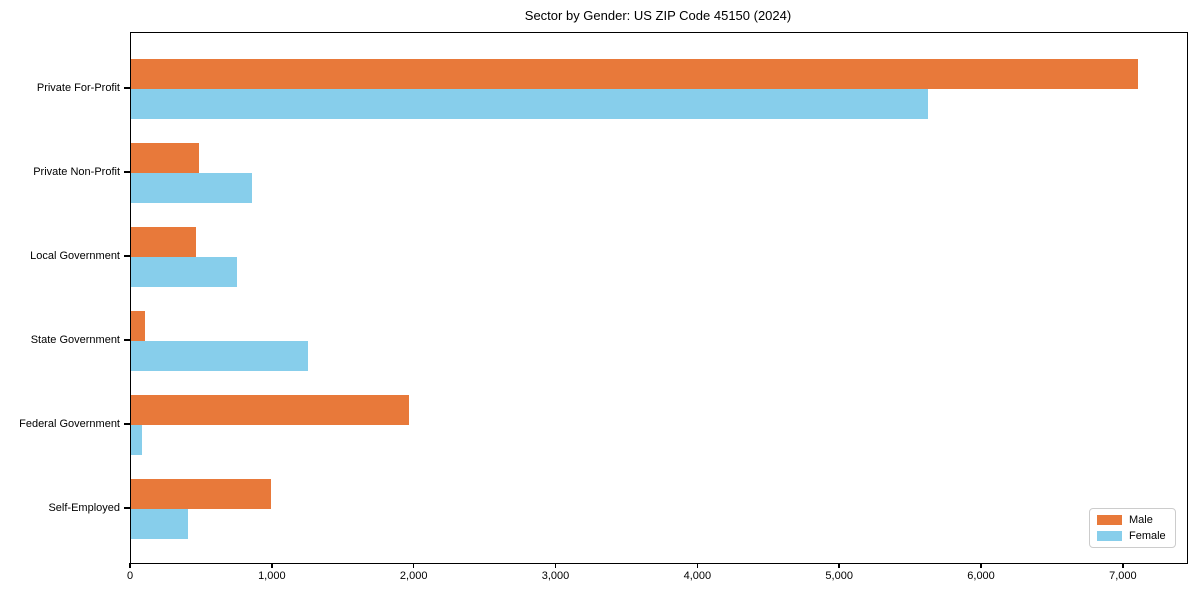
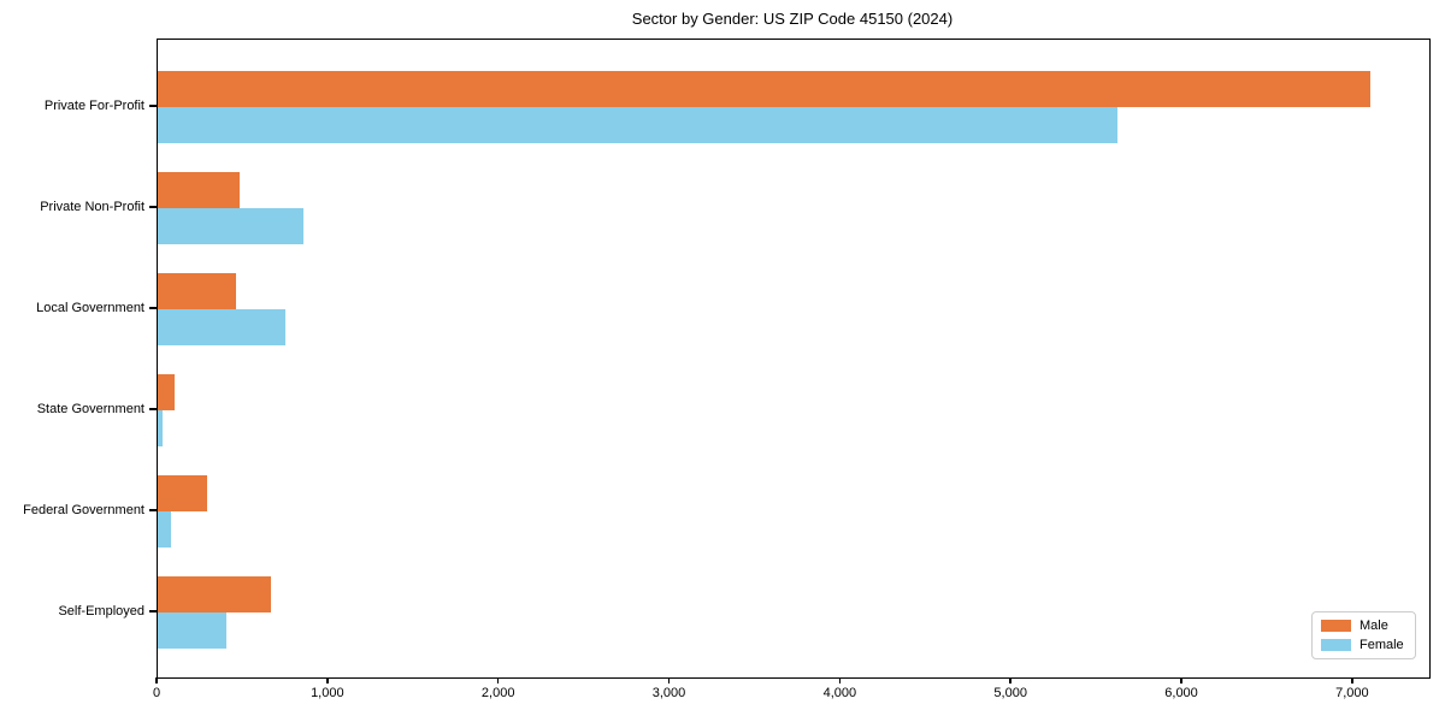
Female/State Government: 1250 -> 30
Male/Federal Government: 1960 -> 290
Male/Self-Employed: 990 -> 660
